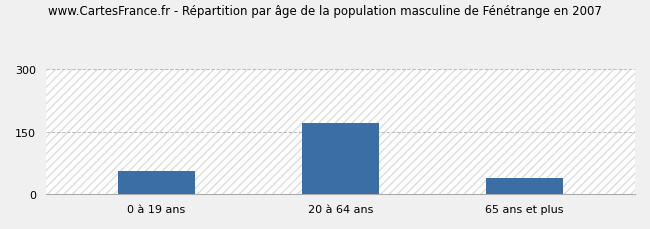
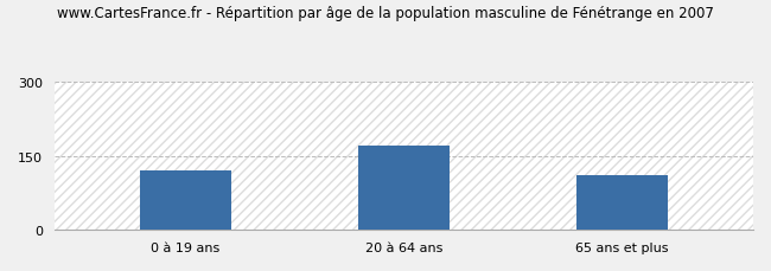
0 à 19 ans: 55 -> 120
65 ans et plus: 38 -> 110
